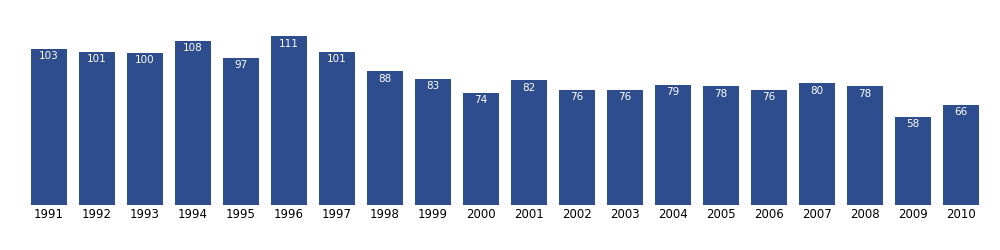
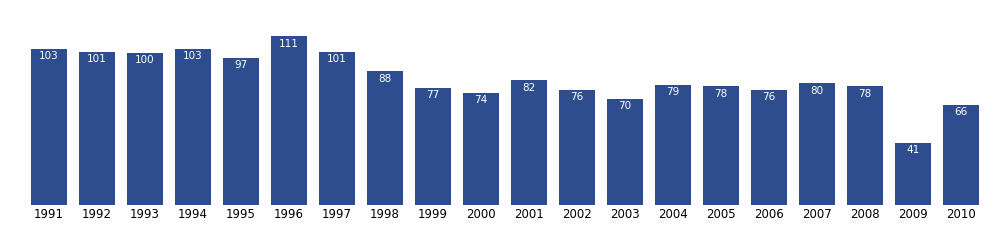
1994: 108 -> 103
1999: 83 -> 77
2003: 76 -> 70
2009: 58 -> 41
